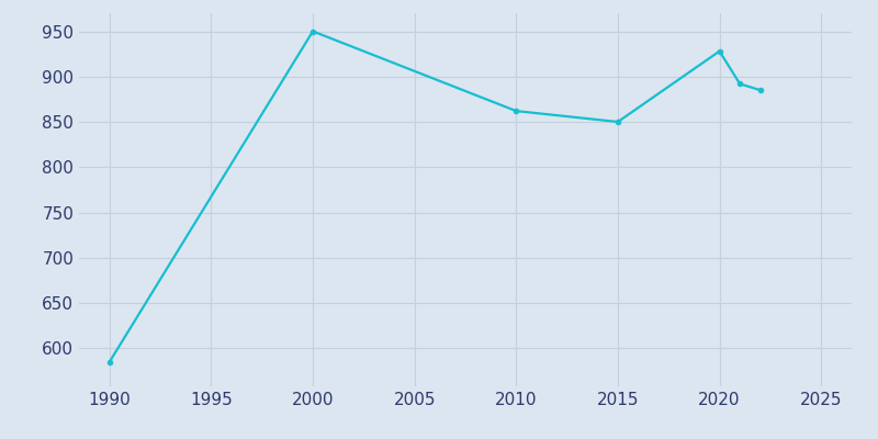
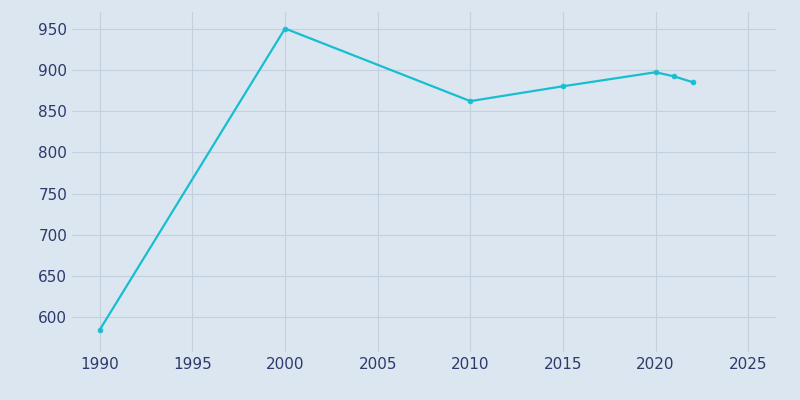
2015: 850 -> 880
2020: 928 -> 897
